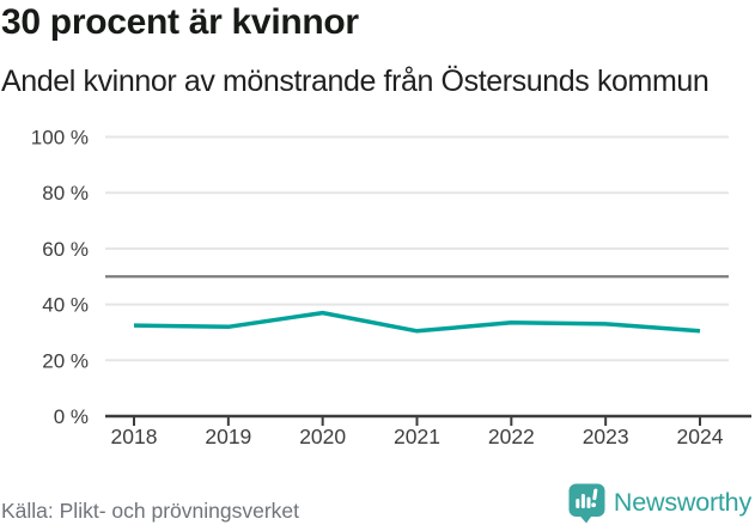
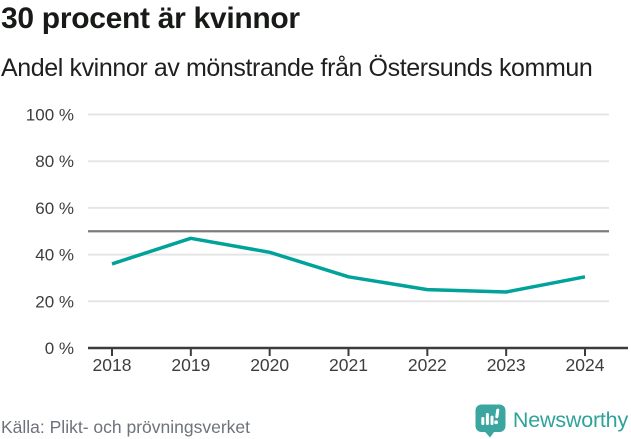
2018: 32% -> 36%
2019: 32% -> 47%
2020: 37% -> 41%
2022: 34% -> 25%
2023: 33% -> 24%
